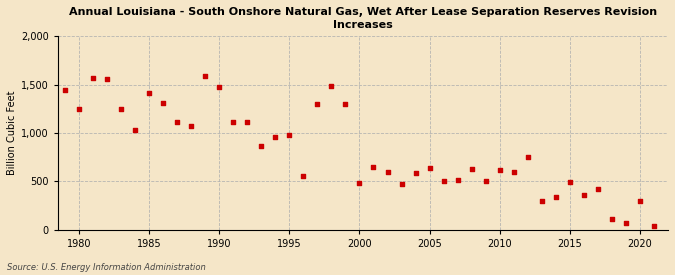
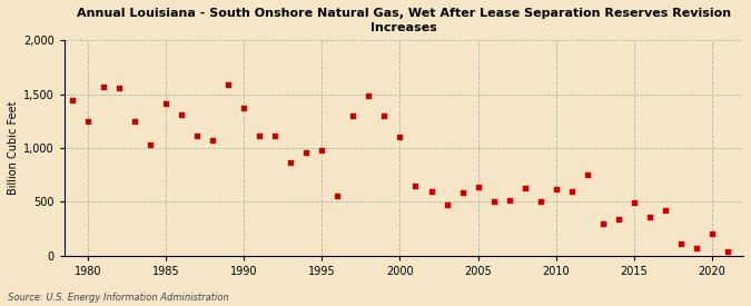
1990: 1,480 -> 1,370
2000: 480 -> 1,100
2020: 300 -> 200
